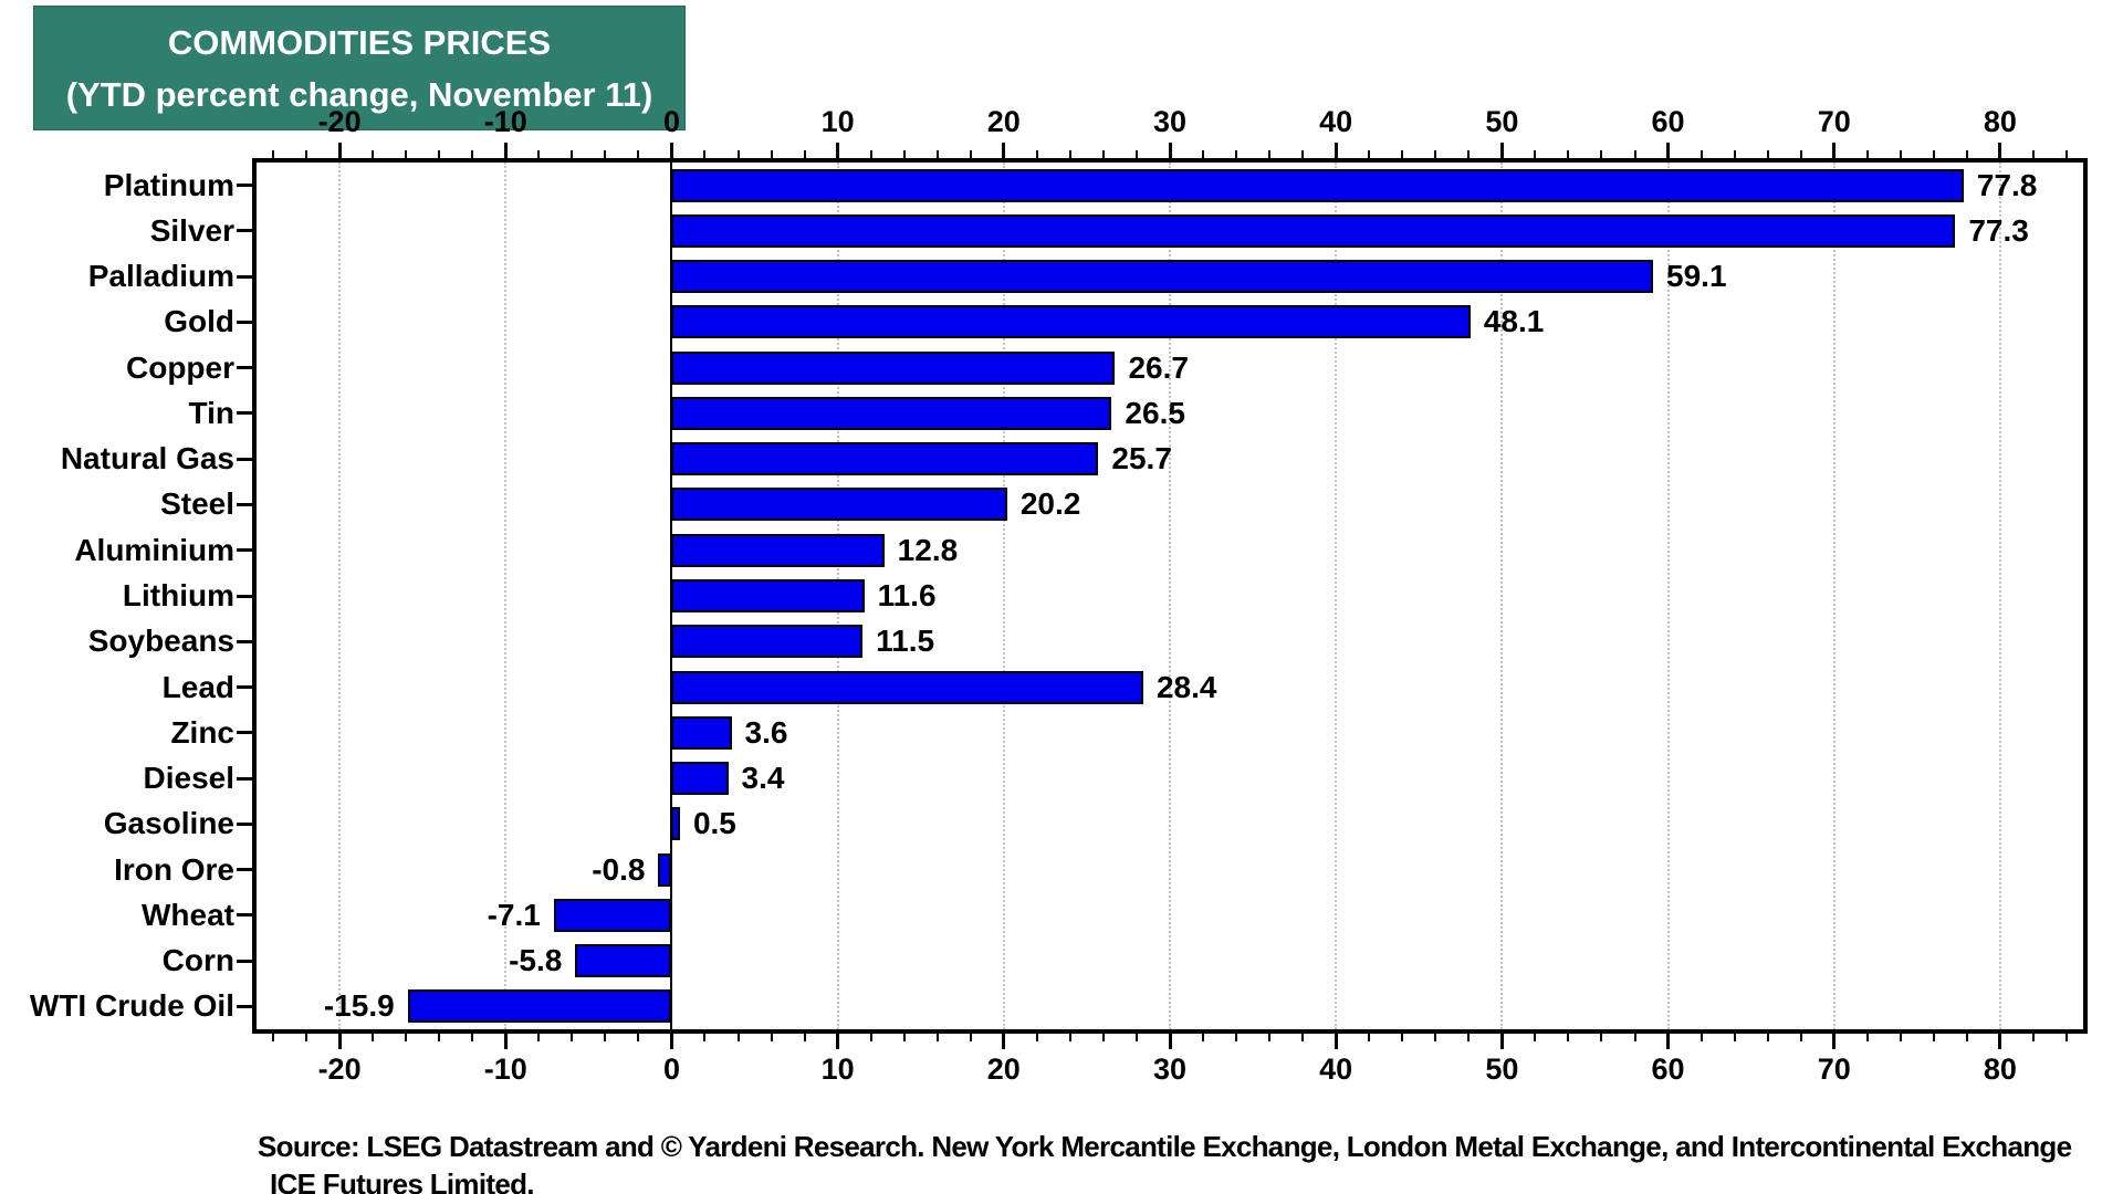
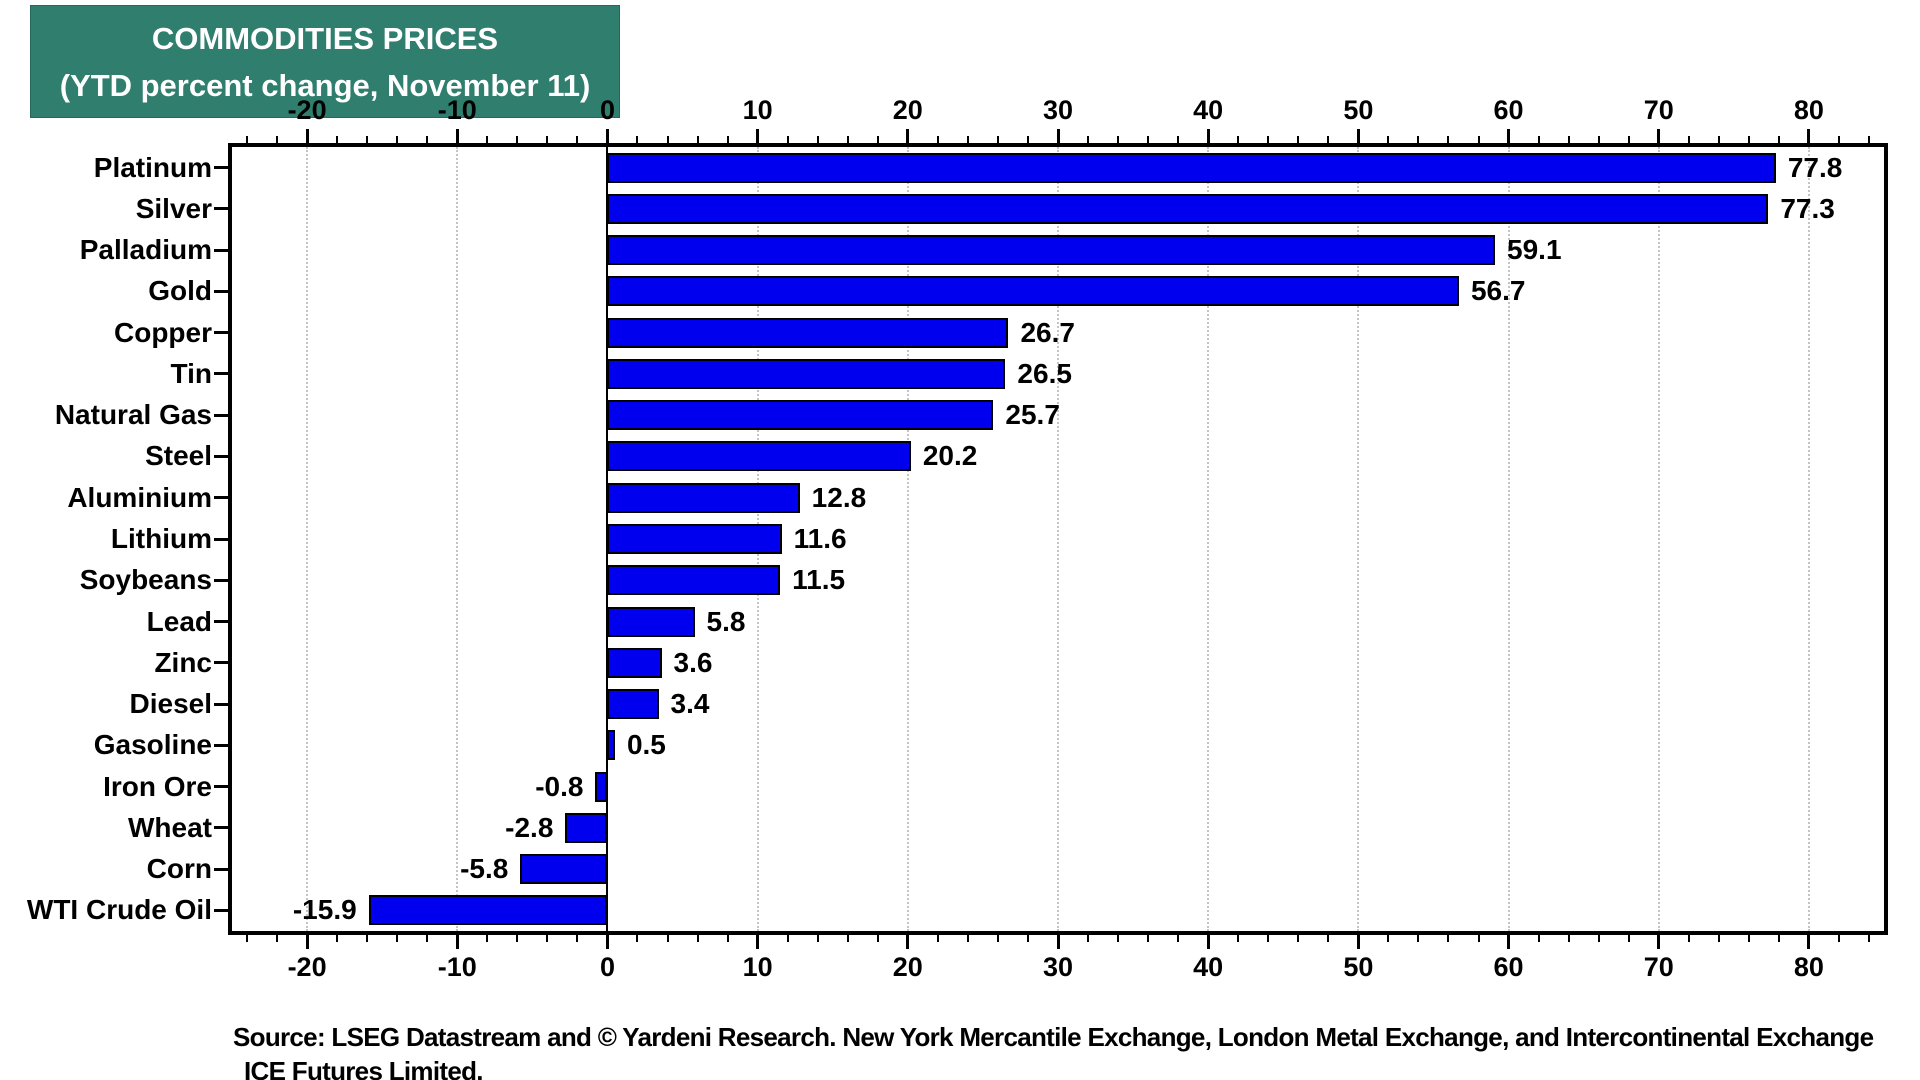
Gold: 48.1 -> 56.7
Lead: 28.4 -> 5.8
Wheat: -7.1 -> -2.8
